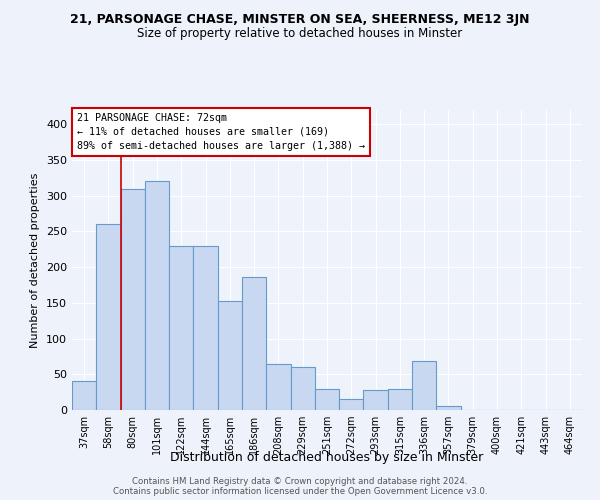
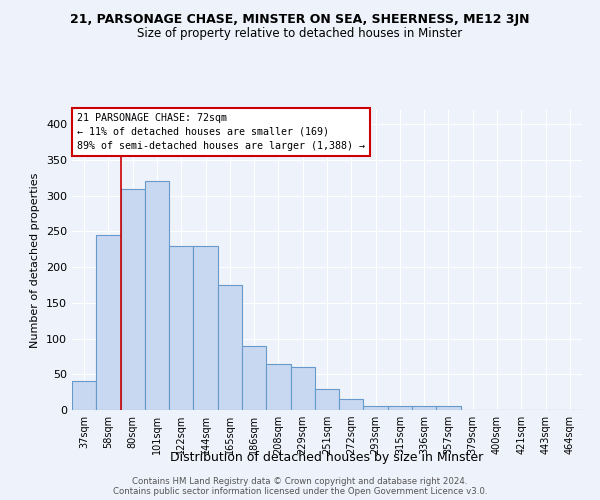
58sqm: 260 -> 245
165sqm: 152 -> 175
186sqm: 186 -> 90
293sqm: 28 -> 5
315sqm: 30 -> 5
336sqm: 68 -> 5
